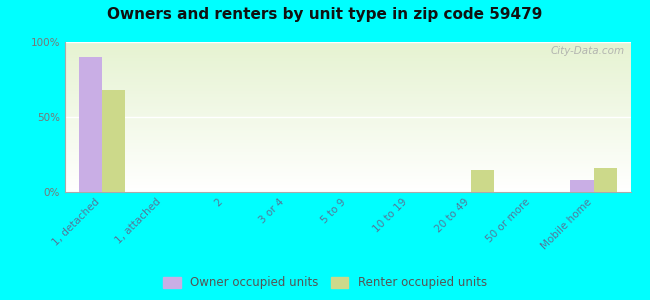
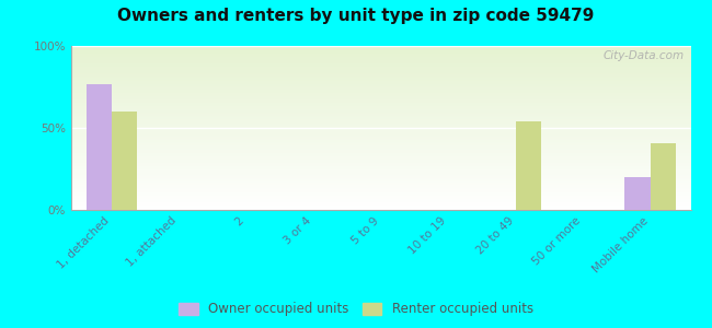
Owner occupied units/1, detached: 90% -> 77%
Renter occupied units/1, detached: 68% -> 60%
Renter occupied units/20 to 49: 15% -> 54%
Owner occupied units/Mobile home: 8% -> 20%
Renter occupied units/Mobile home: 16% -> 41%
